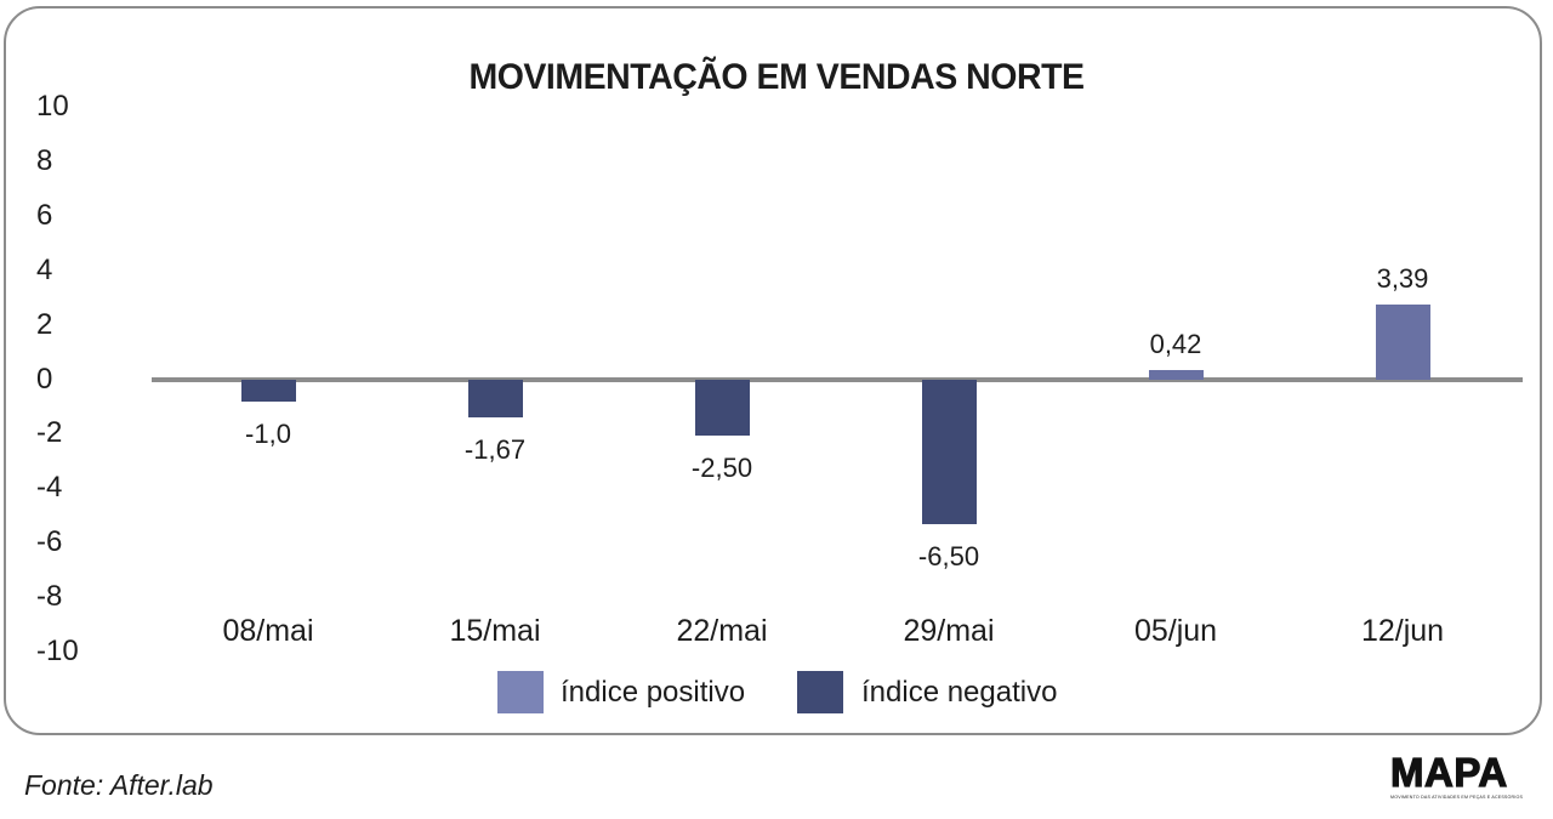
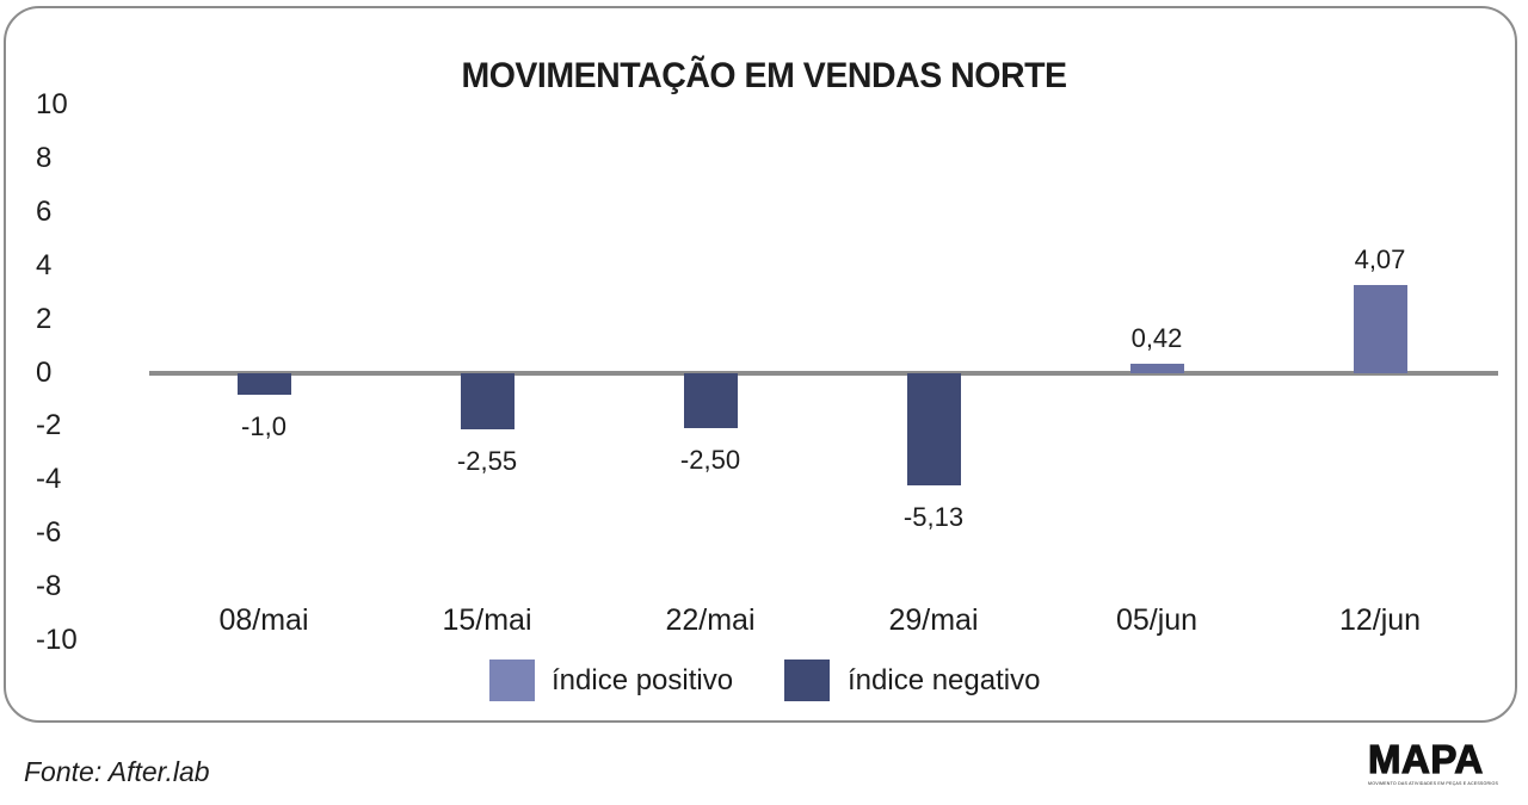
15/mai: -1,67 -> -2,55
29/mai: -6,50 -> -5,13
12/jun: 3,39 -> 4,07
